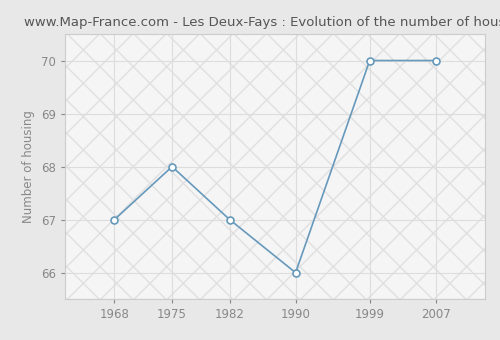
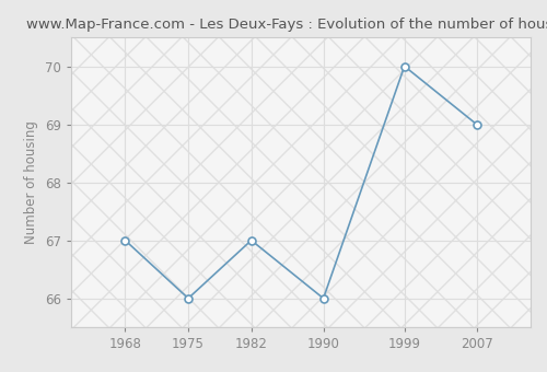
1975: 68 -> 66
2007: 70 -> 69
